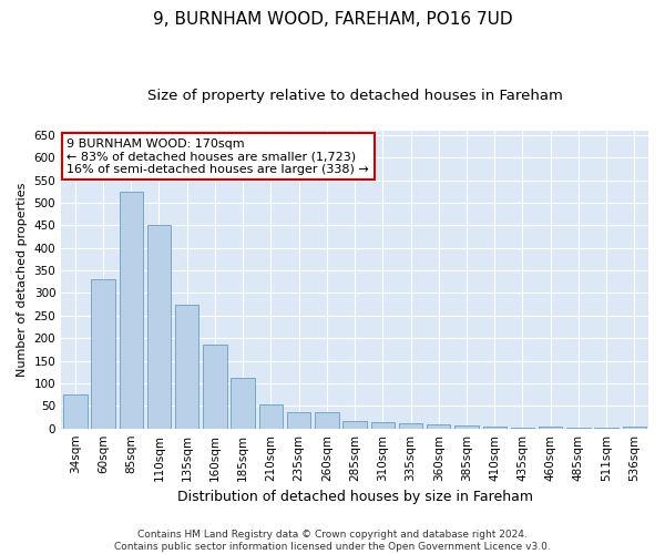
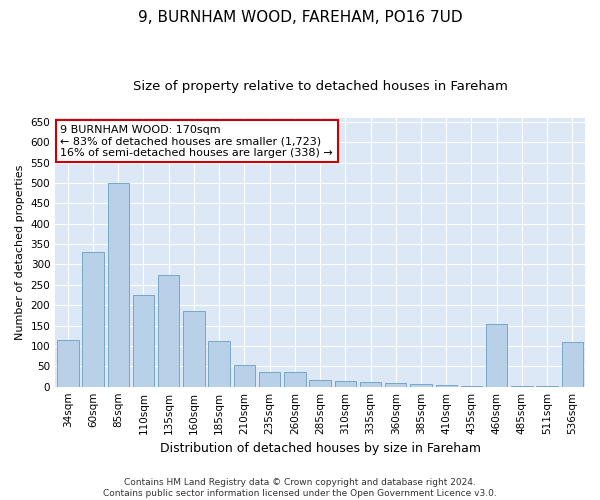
34sqm: 75 -> 115
85sqm: 525 -> 500
110sqm: 450 -> 225
460sqm: 5 -> 155
536sqm: 5 -> 110
